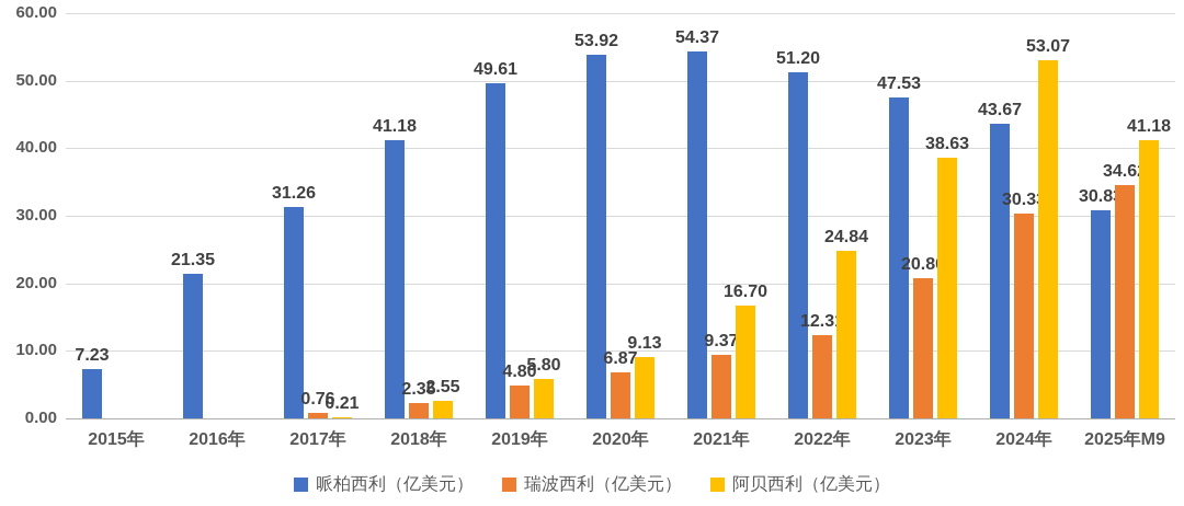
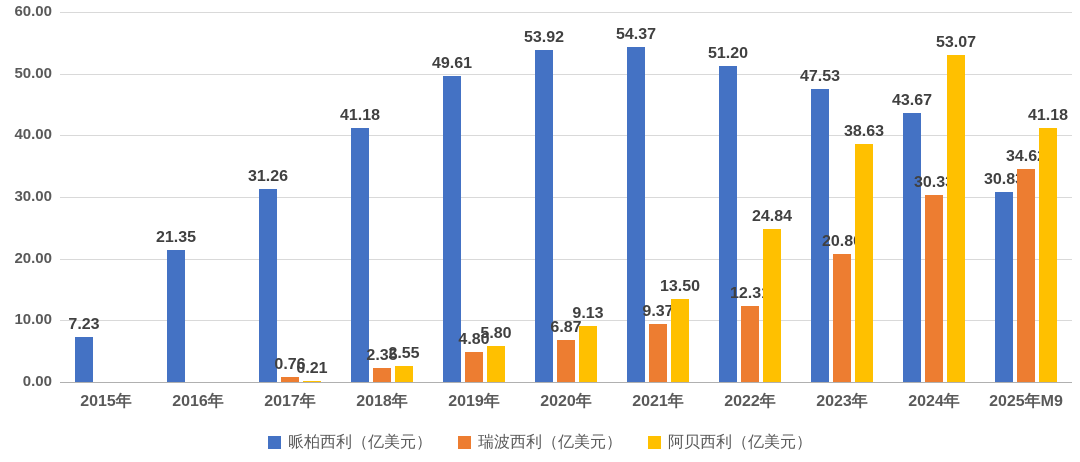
阿贝西利（亿美元）/2021年: 16.70 -> 13.50
